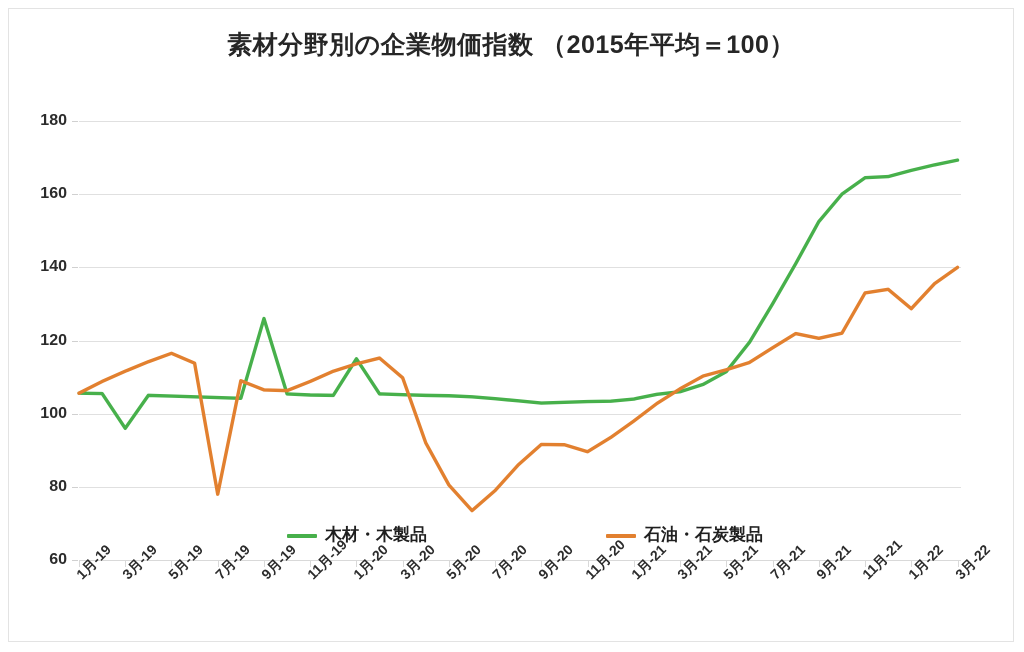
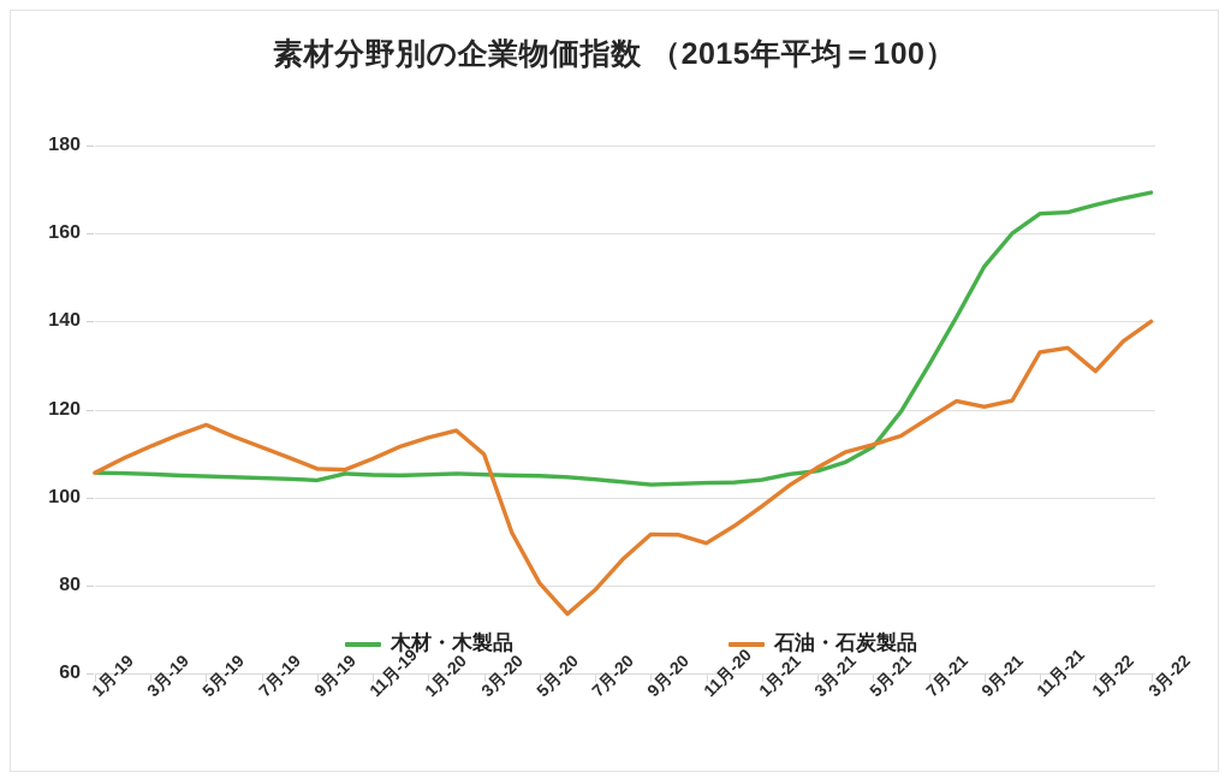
木材・木製品/3月-19: 96 -> 105
石油・石炭製品/7月-19: 78 -> 111
木材・木製品/9月-19: 126 -> 104
木材・木製品/1月-20: 115 -> 105
